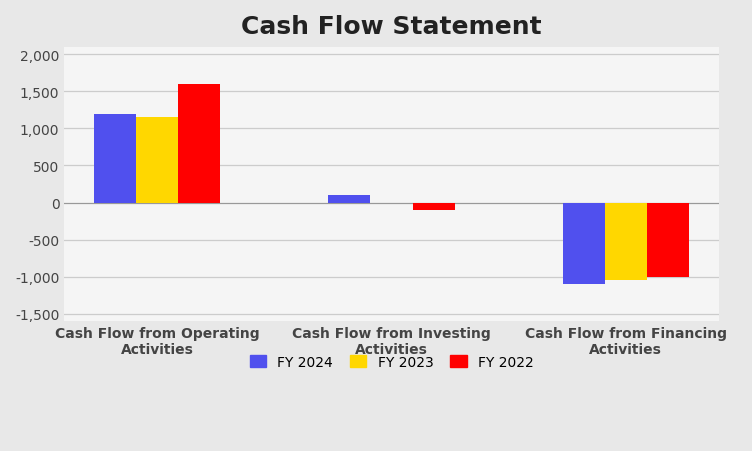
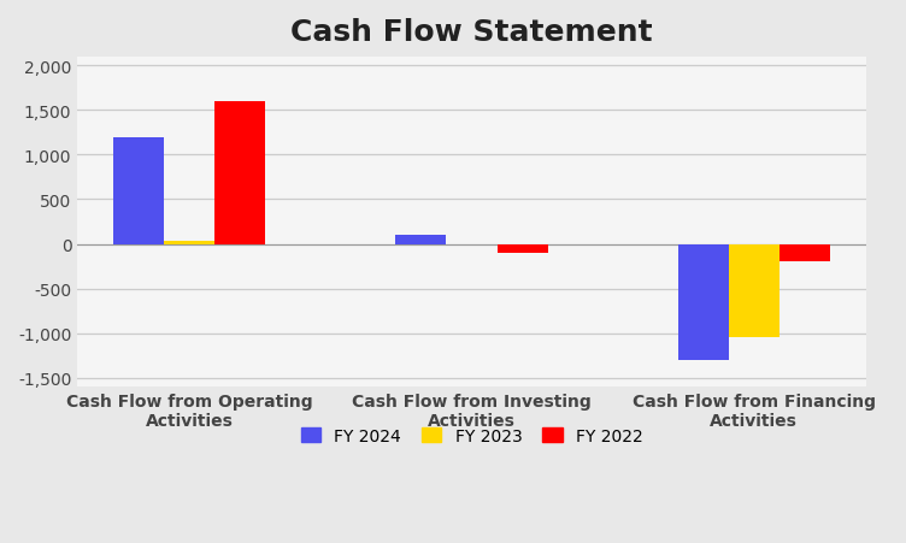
FY 2023/Cash Flow from Operating Activities: 1,150 -> 40
FY 2024/Cash Flow from Financing Activities: -1,100 -> -1,300
FY 2022/Cash Flow from Financing Activities: -1,000 -> -200
